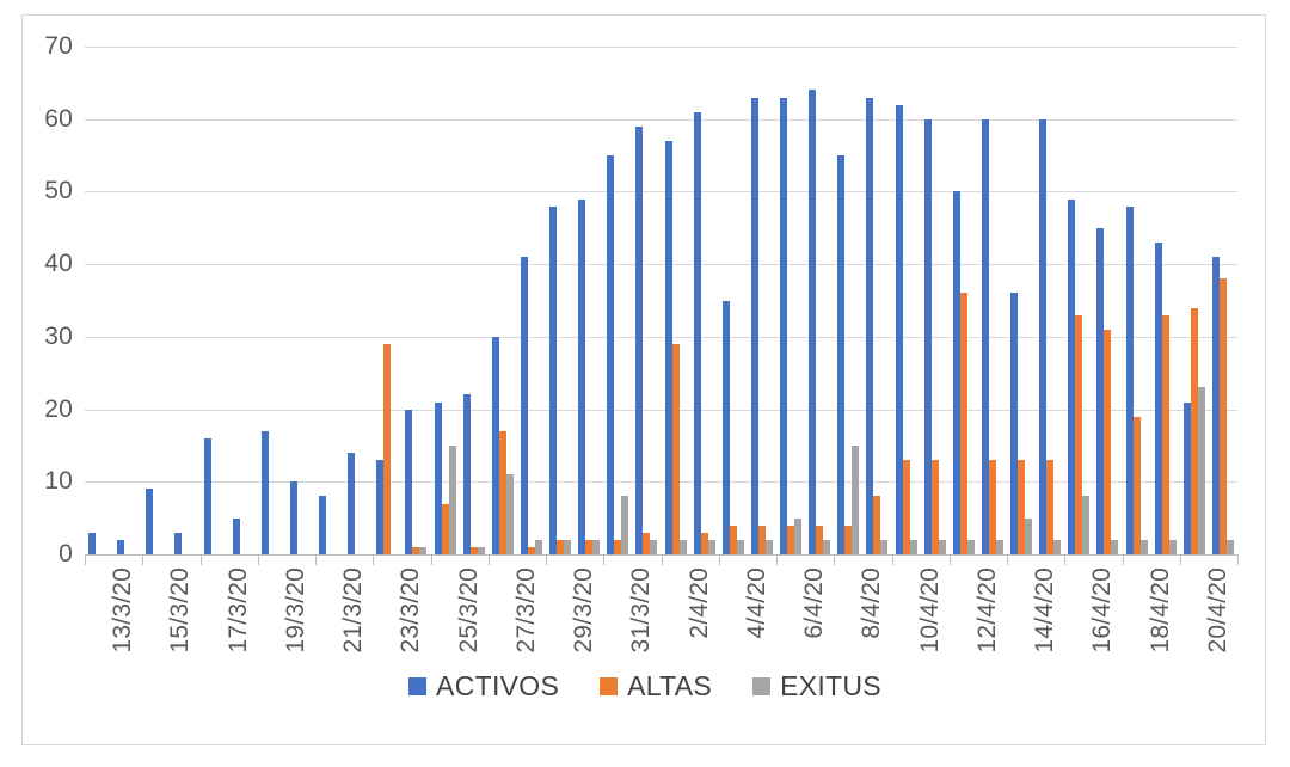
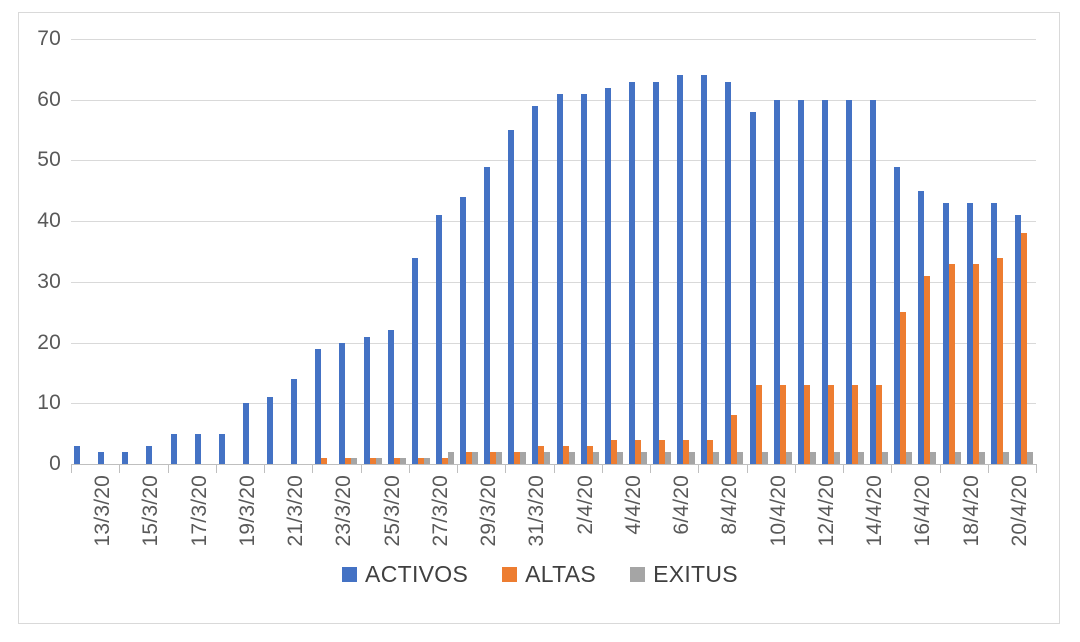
ACTIVOS/15/3/20: 9 -> 2
ACTIVOS/17/3/20: 16 -> 5
ACTIVOS/19/3/20: 17 -> 5
ACTIVOS/21/3/20: 8 -> 11
ACTIVOS/23/3/20: 13 -> 19
ALTAS/23/3/20: 29 -> 1
ALTAS/25/3/20: 7 -> 1
EXITUS/25/3/20: 15 -> 1
ACTIVOS/27/3/20: 30 -> 34
ALTAS/27/3/20: 17 -> 1
EXITUS/27/3/20: 11 -> 1
ACTIVOS/29/3/20: 48 -> 44
EXITUS/31/3/20: 8 -> 2
ACTIVOS/2/4/20: 57 -> 61
ALTAS/2/4/20: 29 -> 3
ACTIVOS/4/4/20: 35 -> 62
EXITUS/6/4/20: 5 -> 2
ACTIVOS/8/4/20: 55 -> 64
EXITUS/8/4/20: 15 -> 2
ACTIVOS/10/4/20: 62 -> 58
ACTIVOS/12/4/20: 50 -> 60
ALTAS/12/4/20: 36 -> 13
ACTIVOS/14/4/20: 36 -> 60
EXITUS/14/4/20: 5 -> 2
ALTAS/16/4/20: 33 -> 25
EXITUS/16/4/20: 8 -> 2
ACTIVOS/18/4/20: 48 -> 43
ALTAS/18/4/20: 19 -> 33
ACTIVOS/20/4/20: 21 -> 43
EXITUS/20/4/20: 23 -> 2
